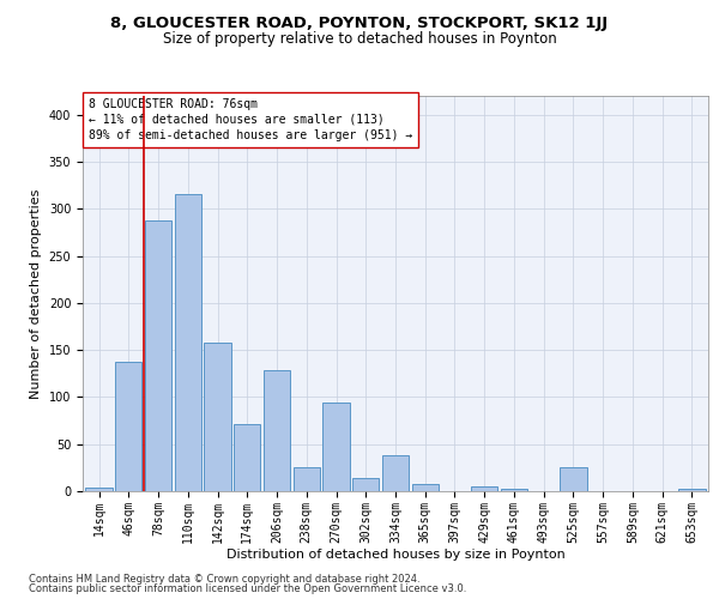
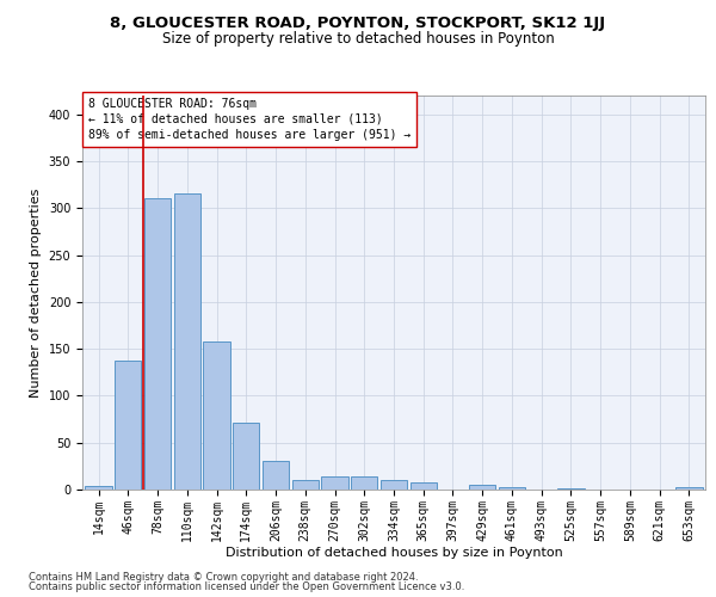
78sqm: 288 -> 311
206sqm: 128 -> 31
238sqm: 26 -> 10
270sqm: 94 -> 14
334sqm: 38 -> 10
525sqm: 26 -> 1
